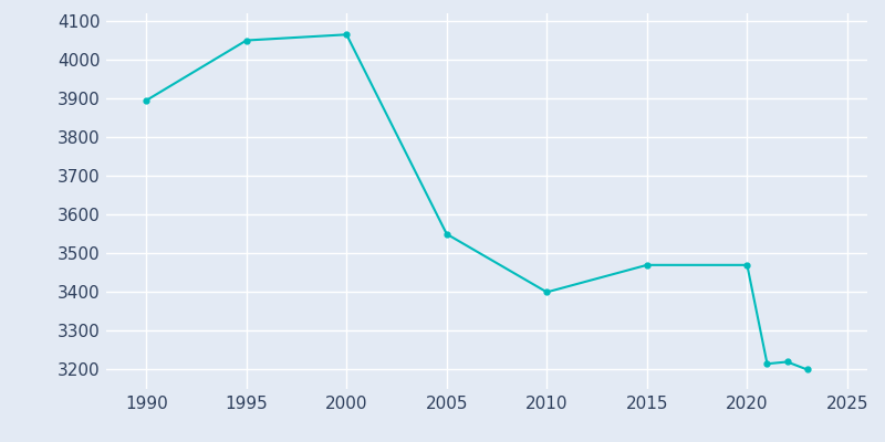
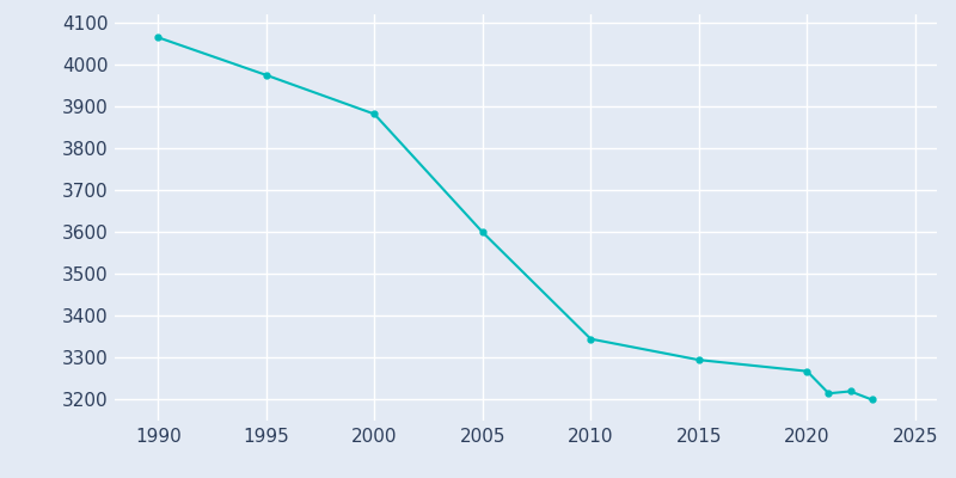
1990: 3895 -> 4065
1995: 4050 -> 3975
2000: 4065 -> 3882
2005: 3550 -> 3600
2010: 3400 -> 3345
2015: 3470 -> 3295
2020: 3470 -> 3268
